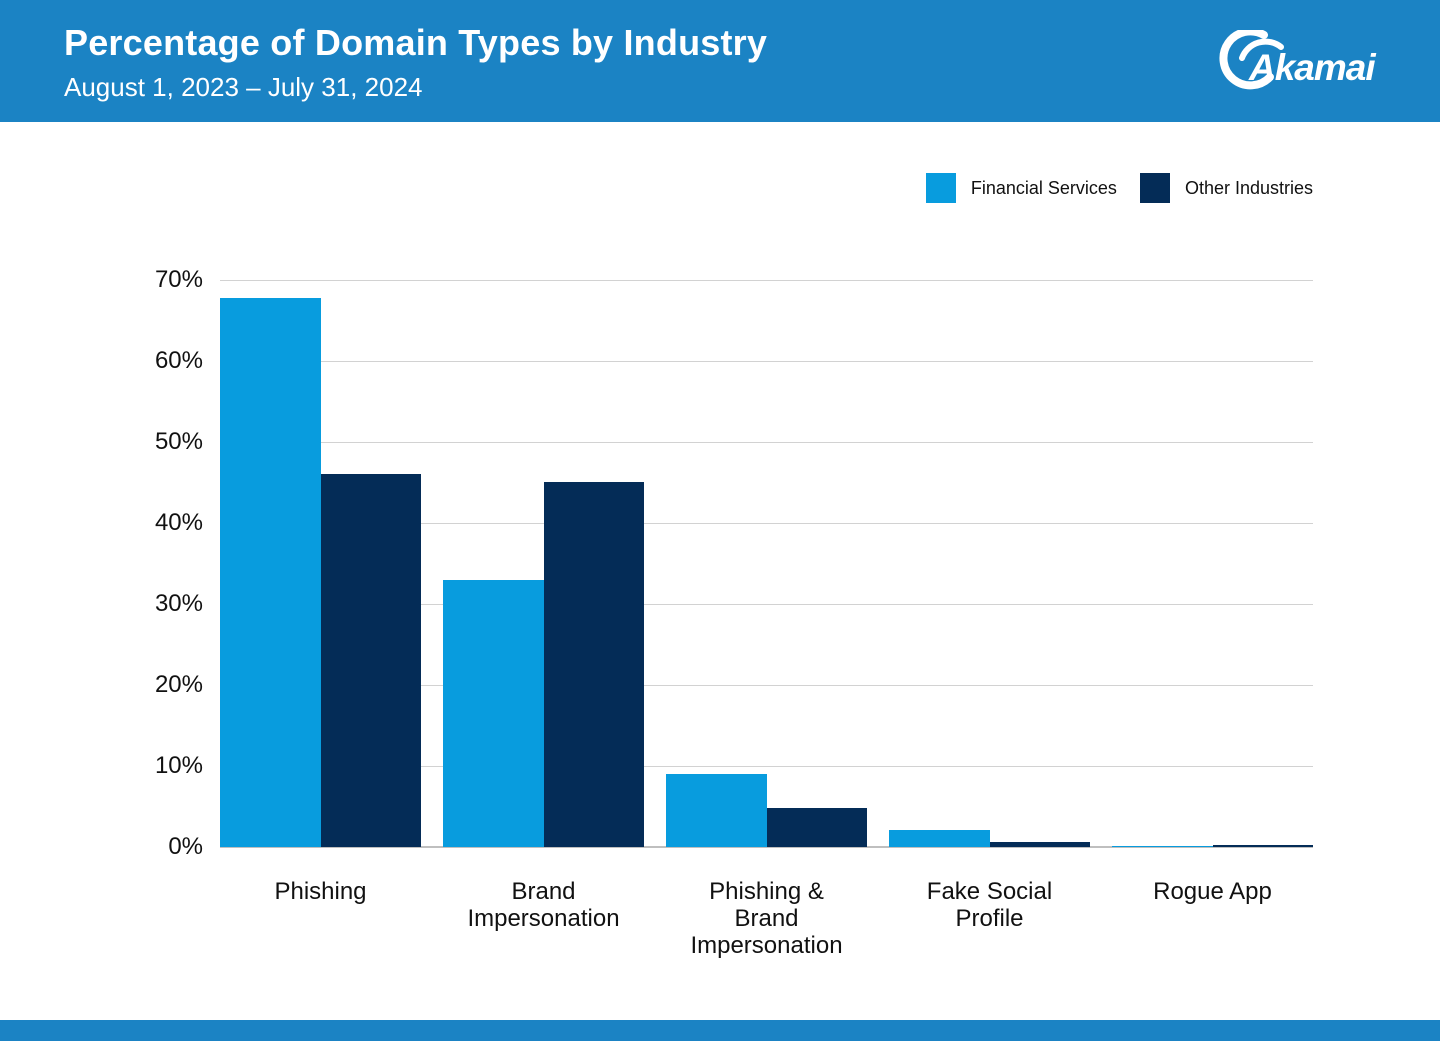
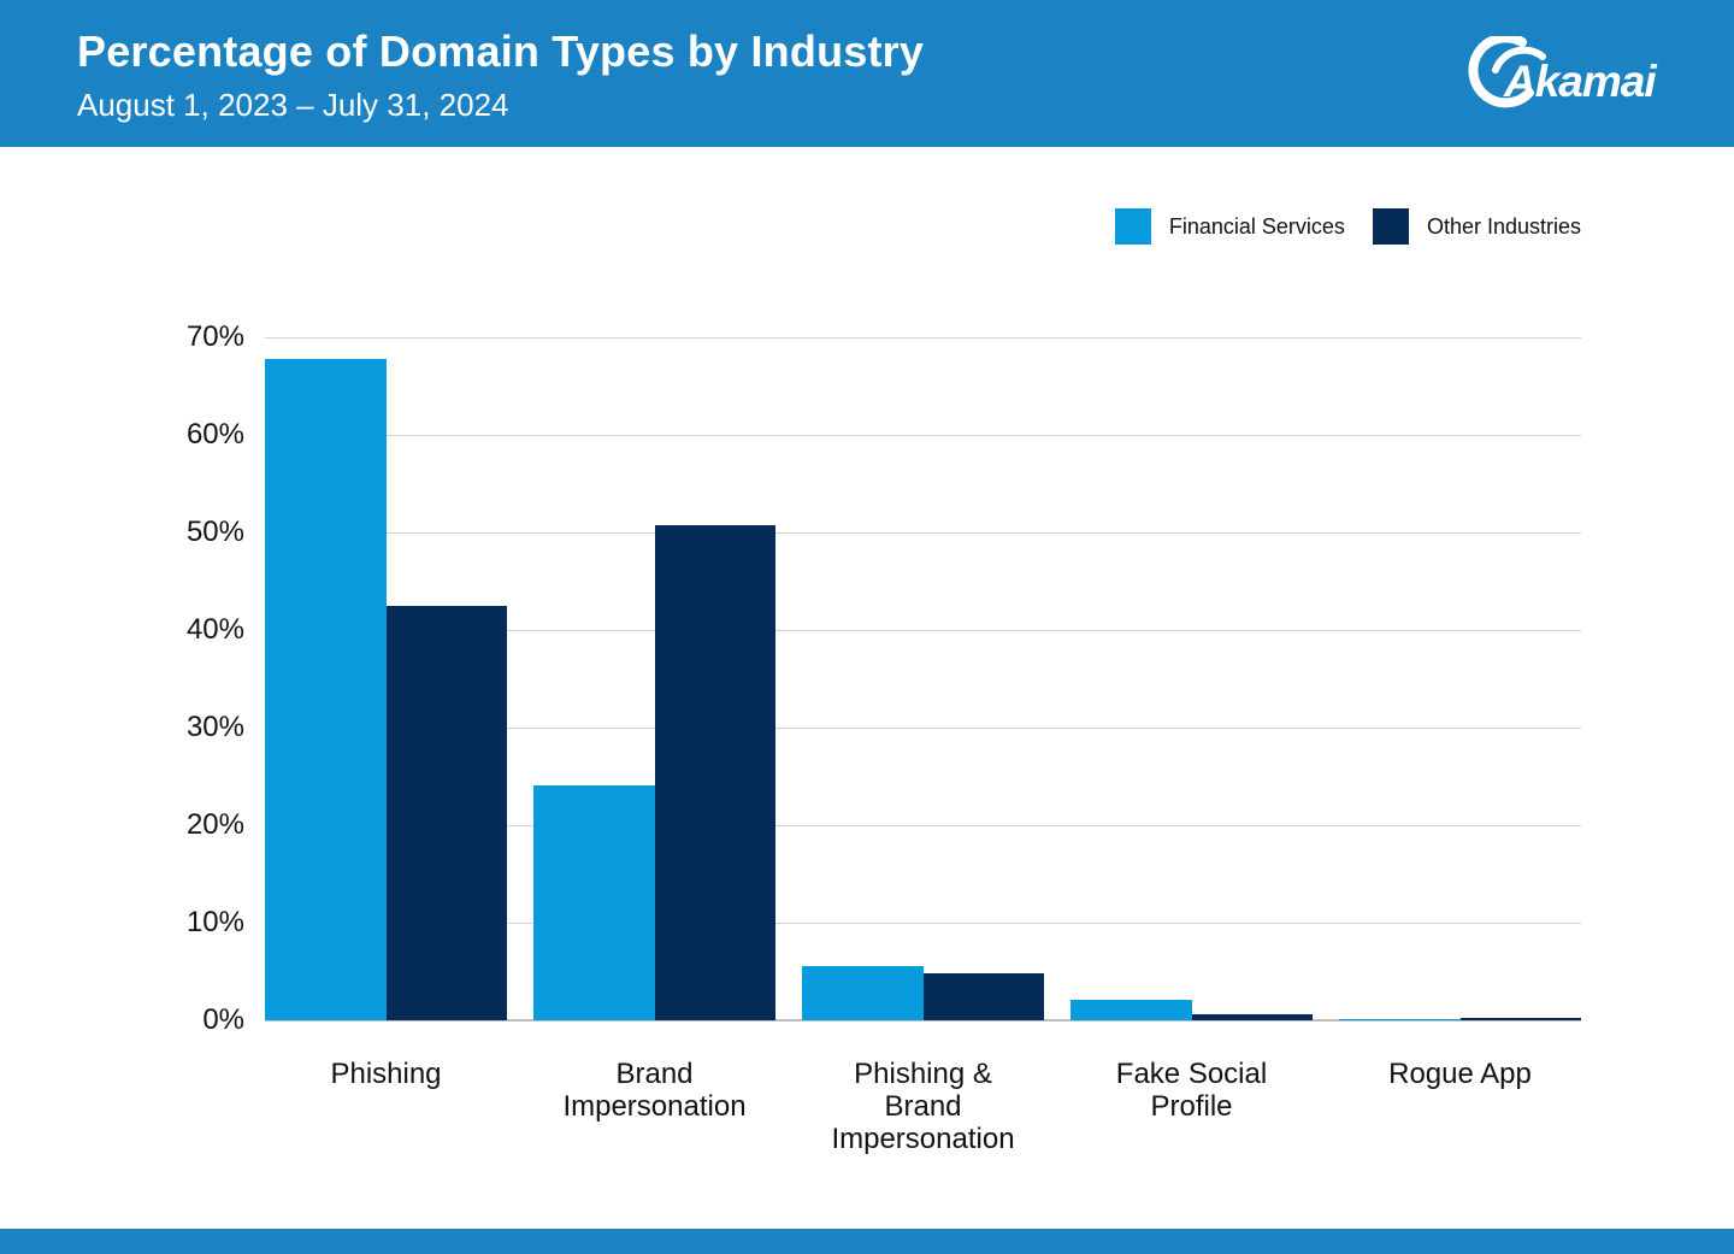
Other Industries/Phishing: 46% -> 42%
Financial Services/Brand Impersonation: 33% -> 24%
Other Industries/Brand Impersonation: 45% -> 51%
Financial Services/Phishing & Brand Impersonation: 9% -> 6%
